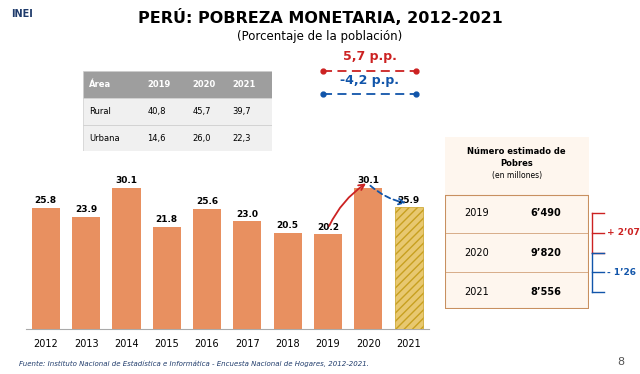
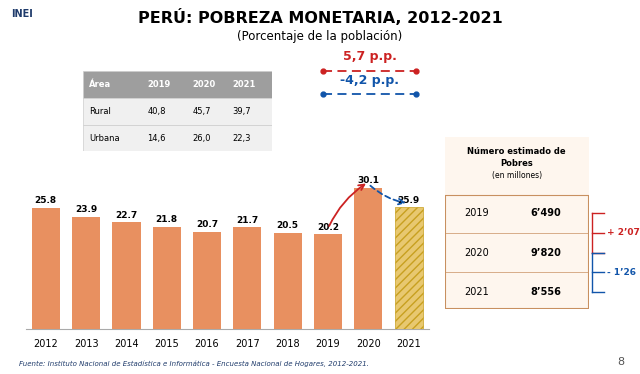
2014: 30.1 -> 22.7
2016: 25.6 -> 20.7
2017: 23.0 -> 21.7
